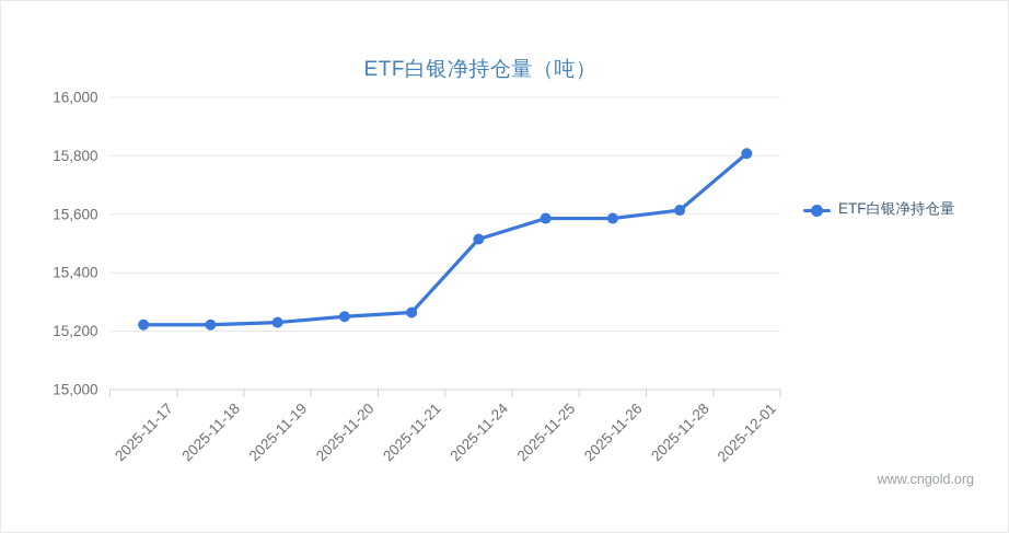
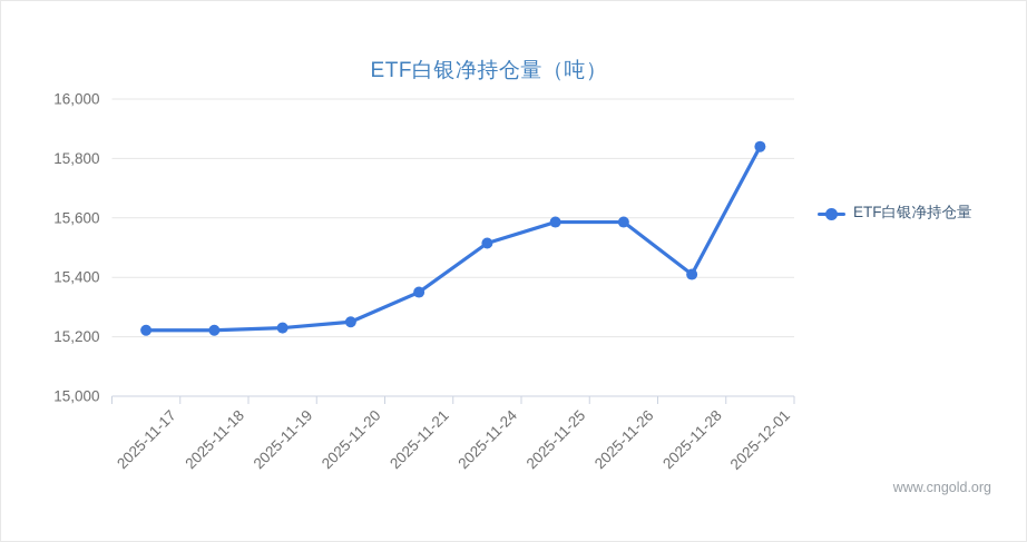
2025-11-21: 15260 -> 15350
2025-11-28: 15610 -> 15410
2025-12-01: 15810 -> 15840
